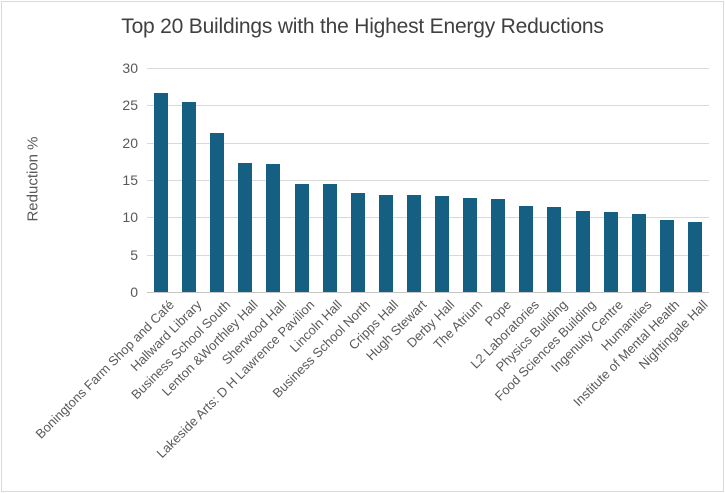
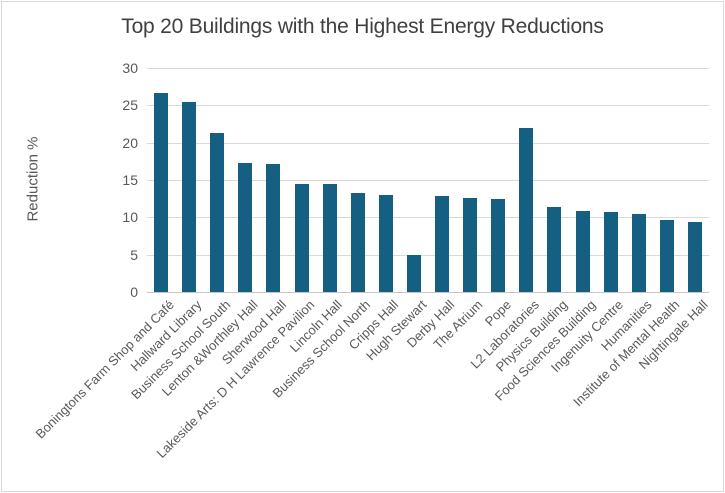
Hugh Stewart: 13 -> 5
L2 Laboratories: 12 -> 22
